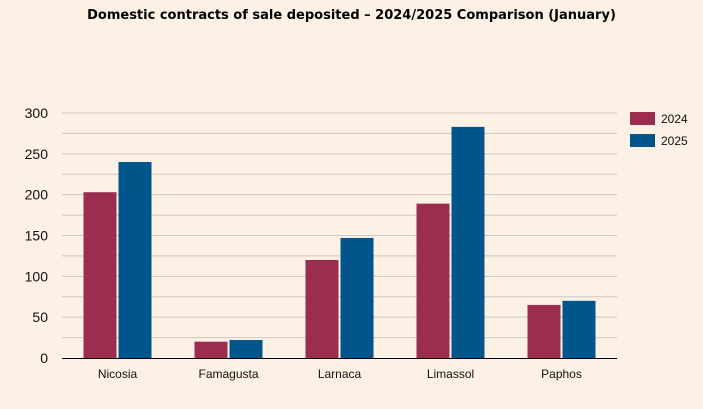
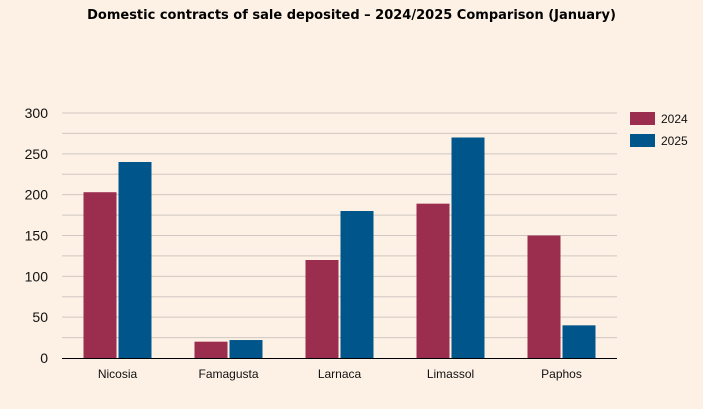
2025/Larnaca: 150 -> 180
2025/Limassol: 280 -> 270
2024/Paphos: 60 -> 150
2025/Paphos: 70 -> 40
